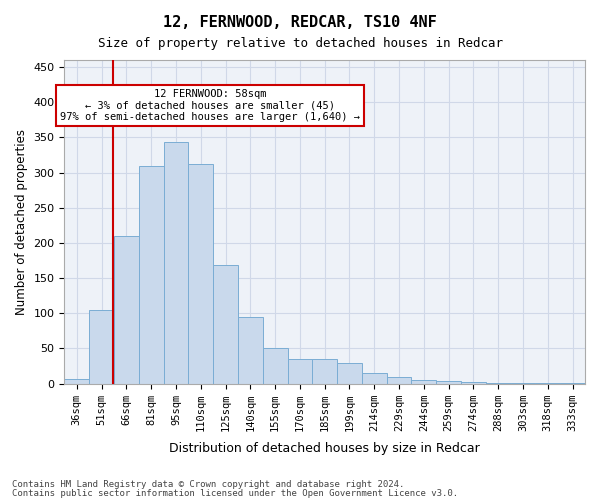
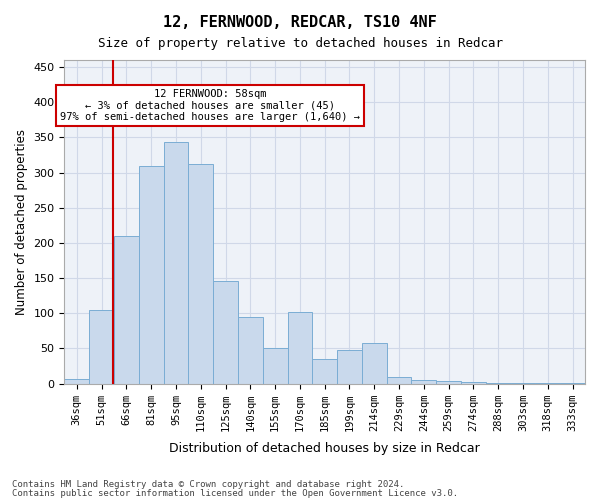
125sqm: 168 -> 146
170sqm: 35 -> 102
199sqm: 29 -> 48
214sqm: 15 -> 58
